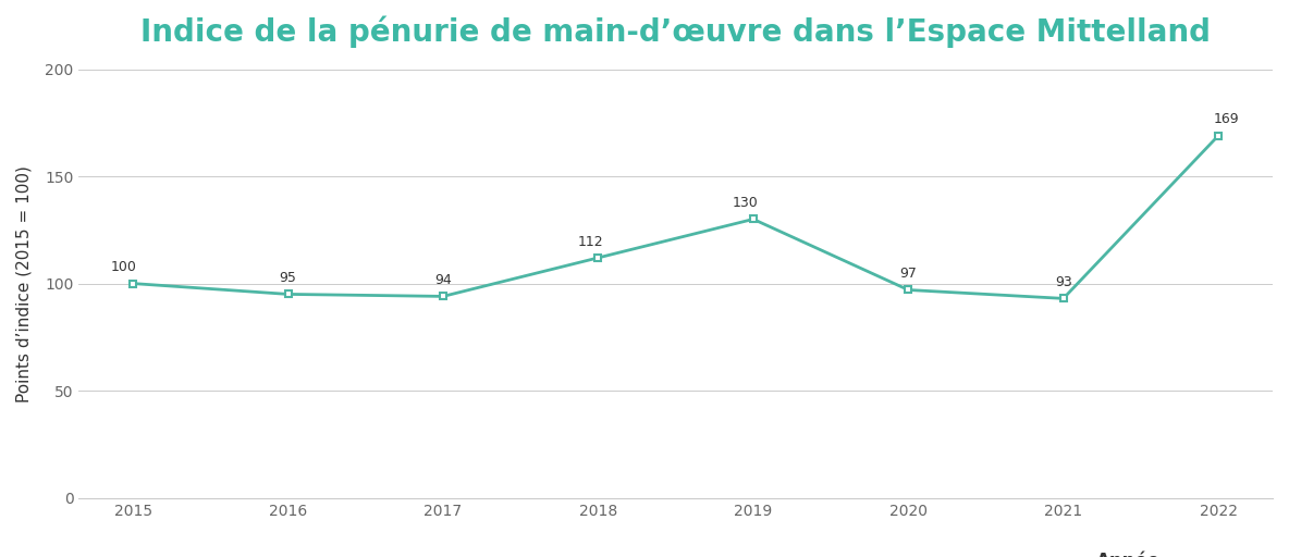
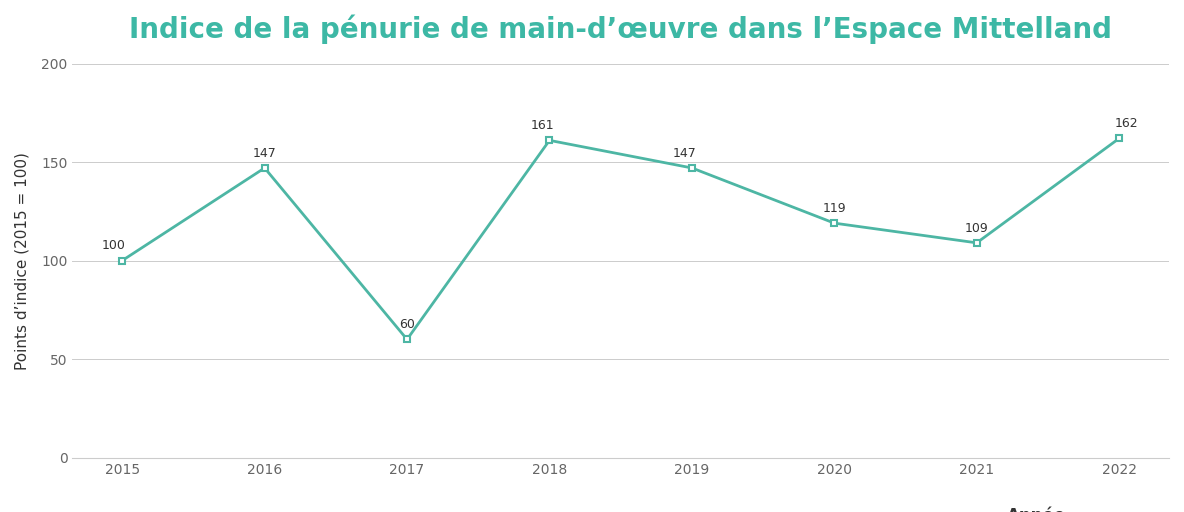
2016: 95 -> 147
2017: 94 -> 60
2018: 112 -> 161
2019: 130 -> 147
2020: 97 -> 119
2021: 93 -> 109
2022: 169 -> 162
